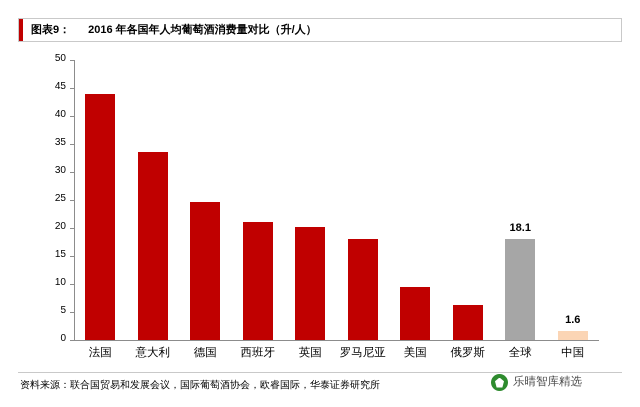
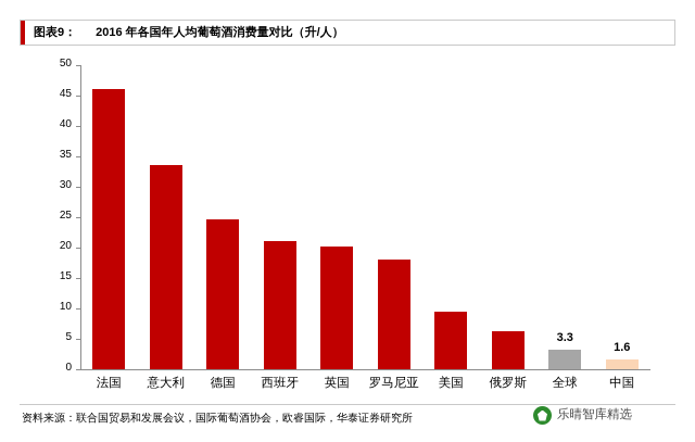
法国: 44 -> 46
全球: 18.1 -> 3.3
